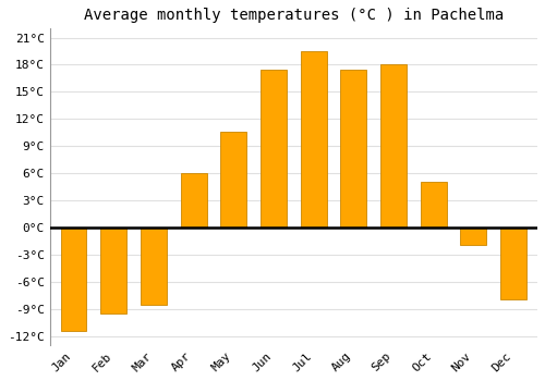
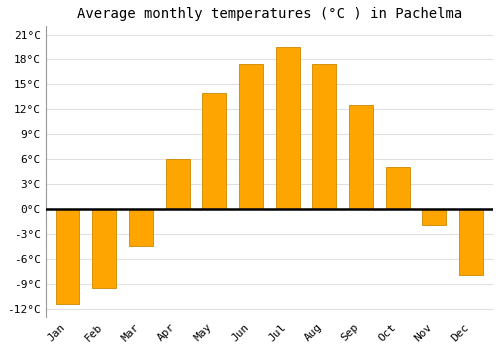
Mar: -8.6°C -> -4.5°C
May: 10.6°C -> 14.0°C
Sep: 18.0°C -> 12.5°C
